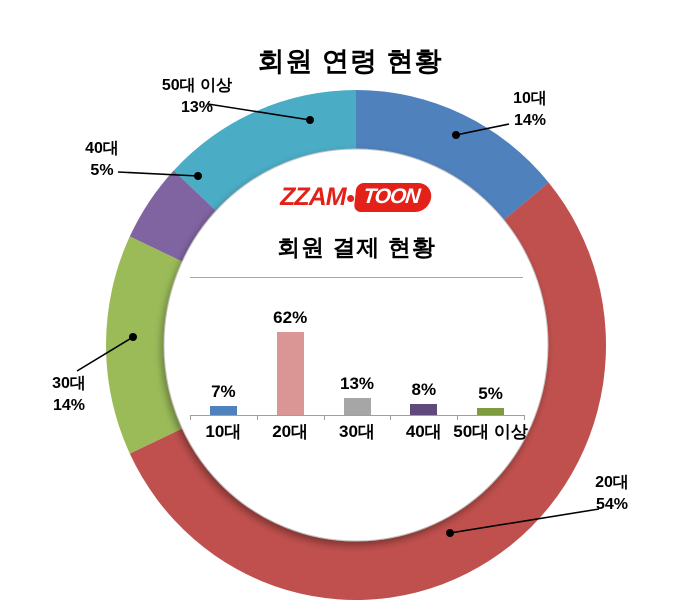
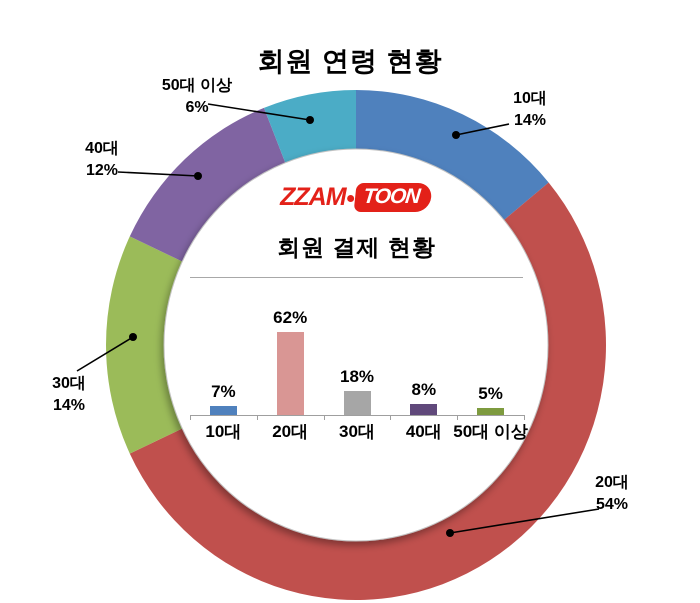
회원 연령 현황/40대: 5% -> 12%
회원 연령 현황/50대 이상: 13% -> 6%
회원 결제 현황/30대: 13% -> 18%
